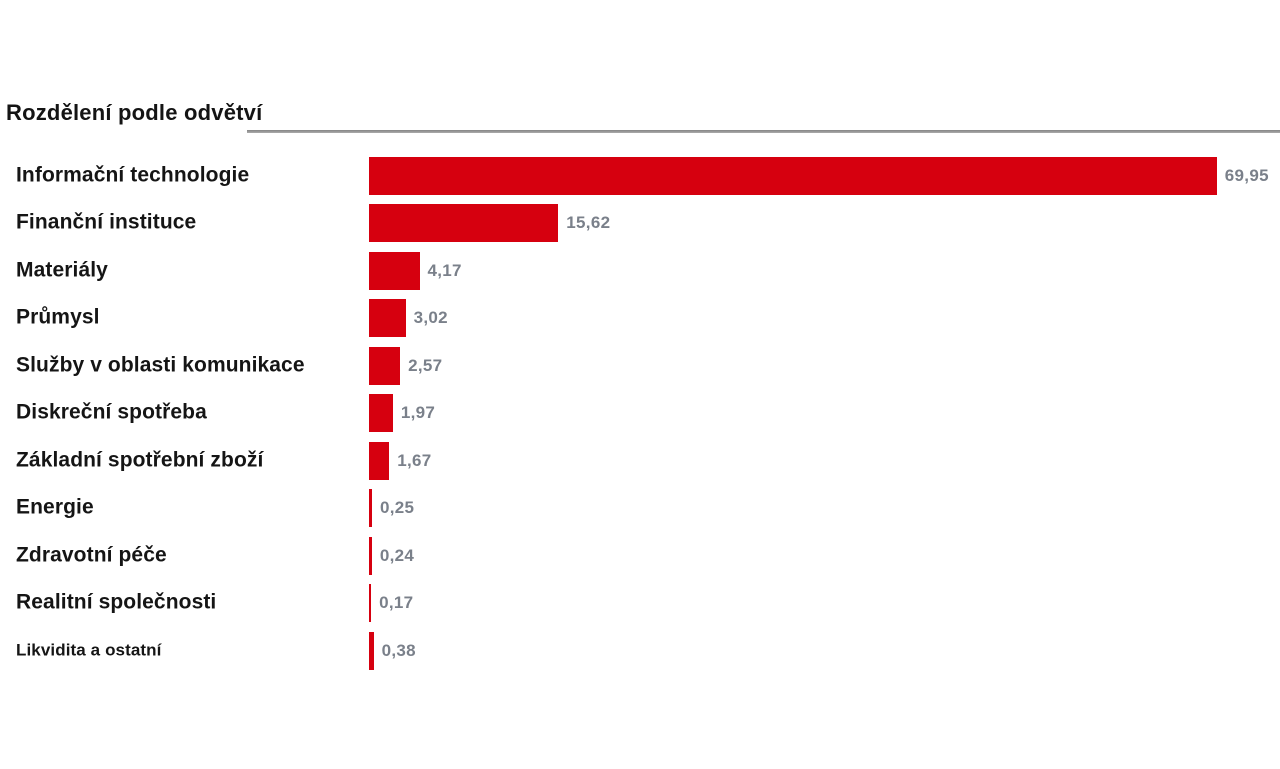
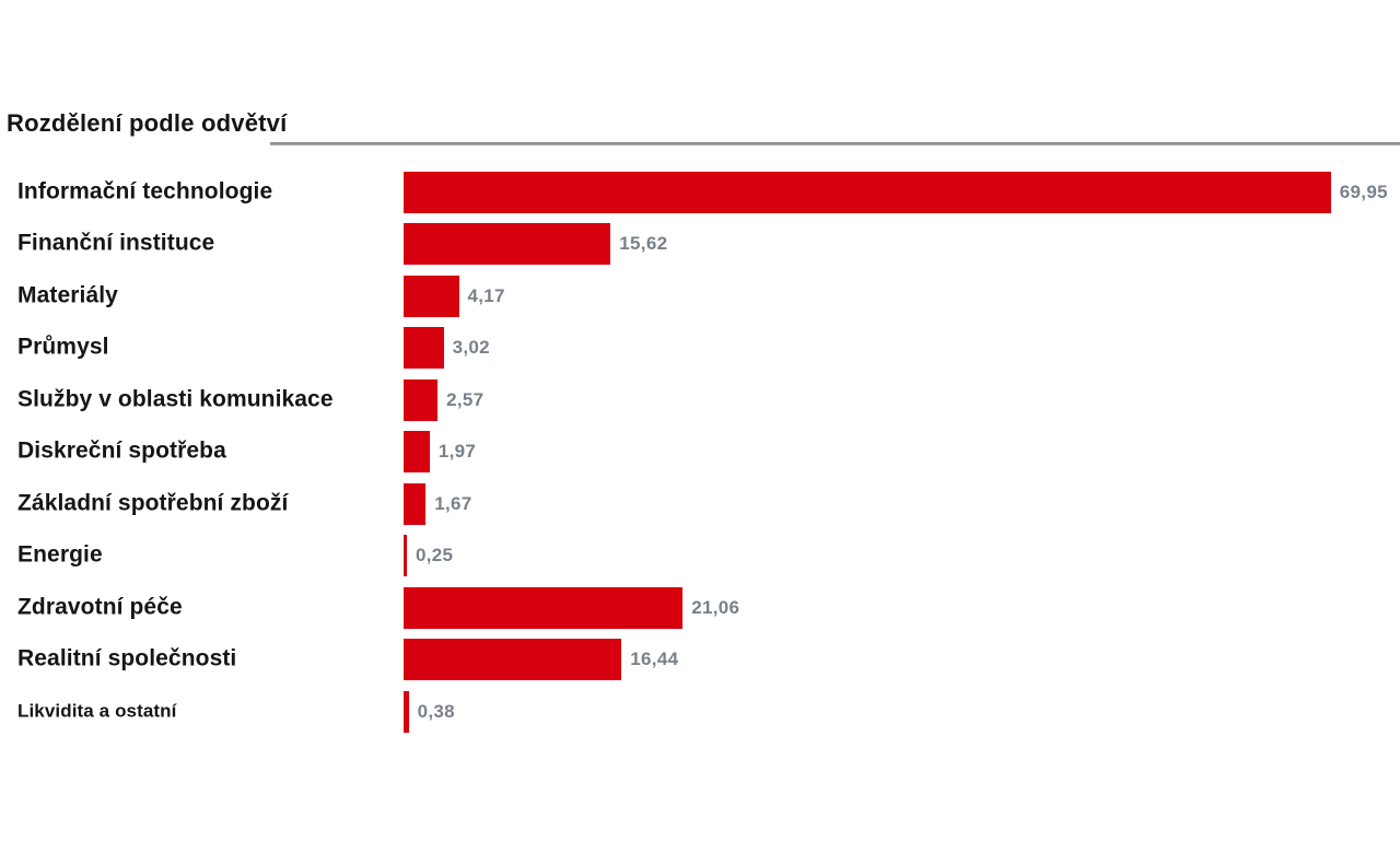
Zdravotní péče: 0,24 -> 21,06
Realitní společnosti: 0,17 -> 16,44
